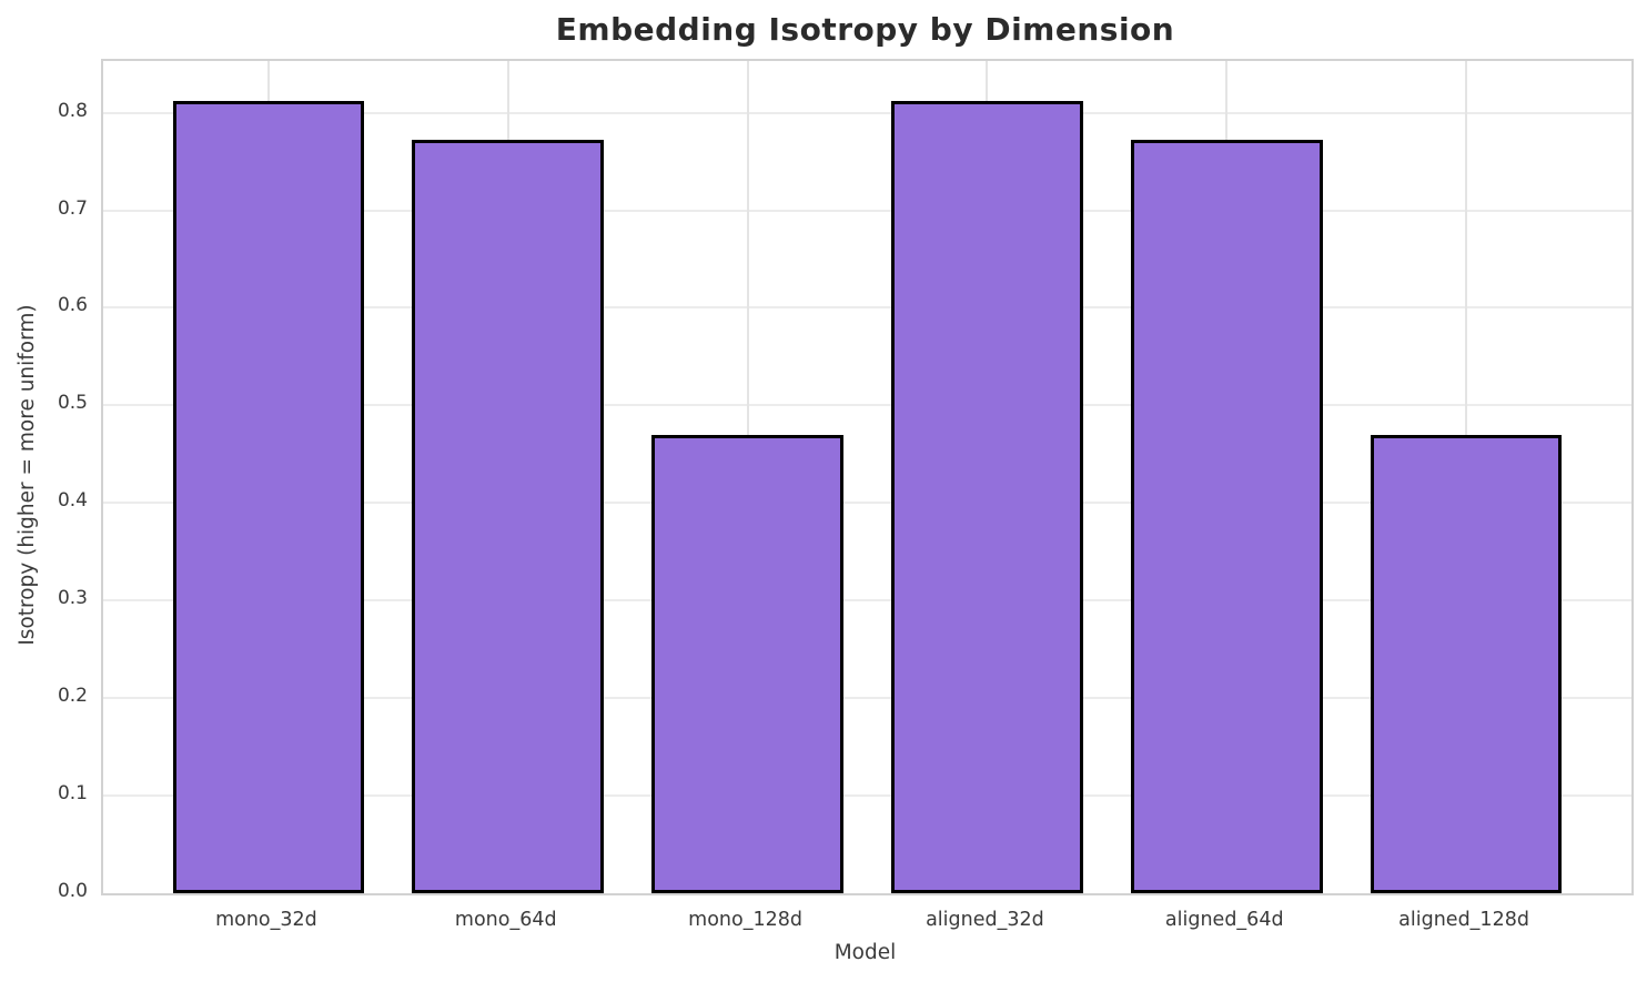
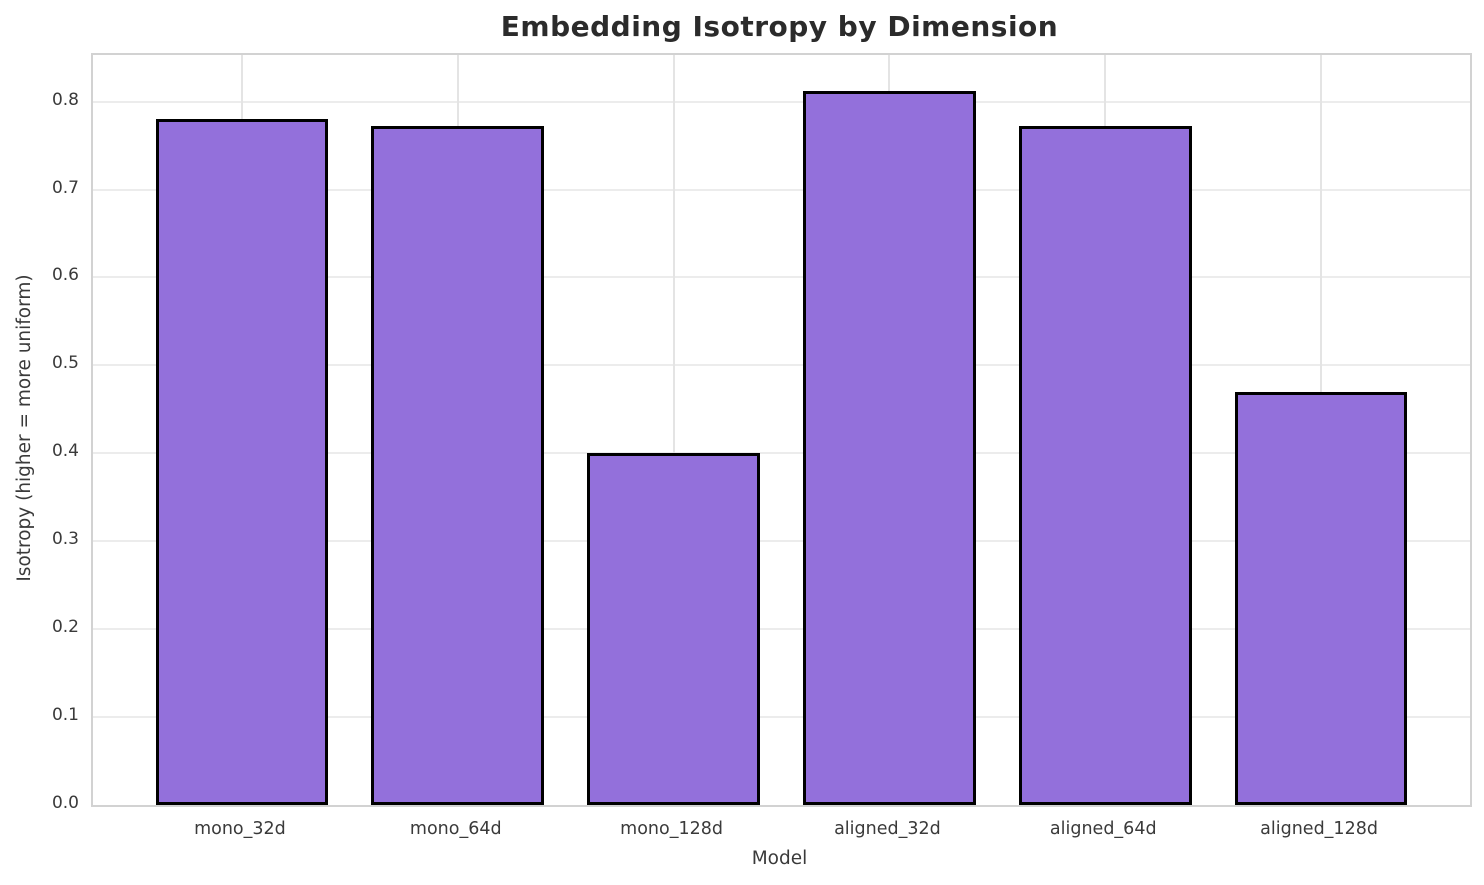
mono_32d: 0.81 -> 0.78
mono_128d: 0.47 -> 0.40
